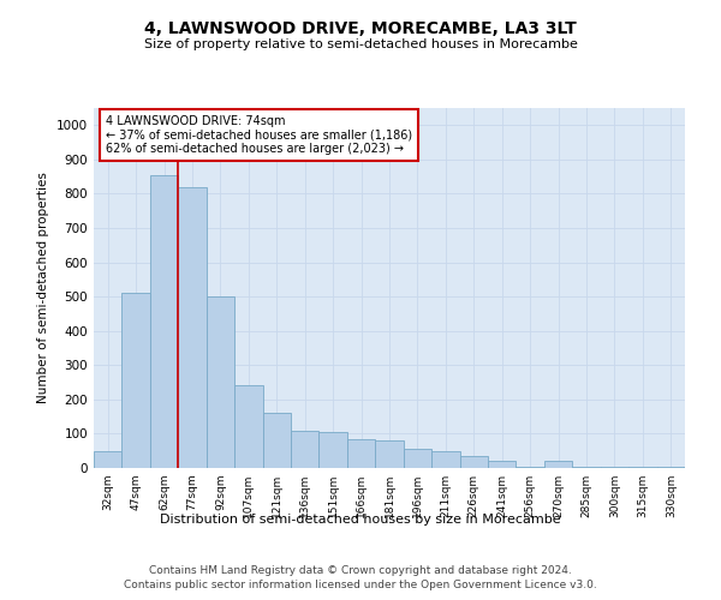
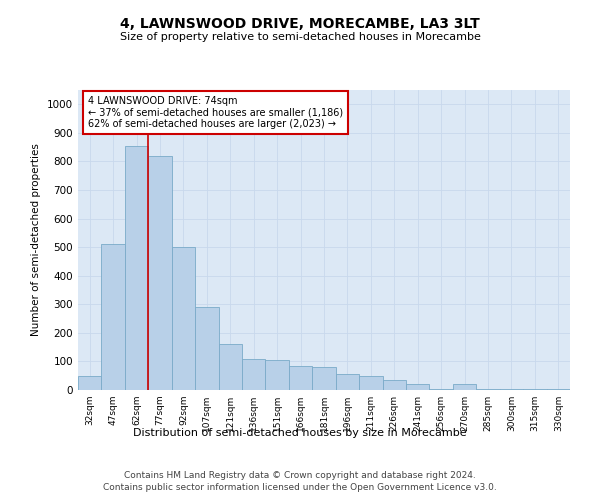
107sqm: 240 -> 290
